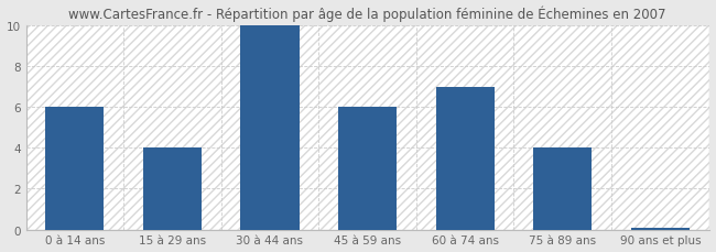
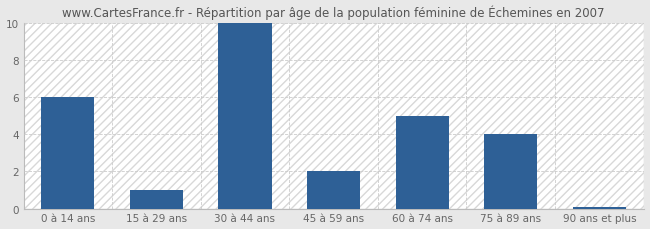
15 à 29 ans: 4.0 -> 1.0
45 à 59 ans: 6.0 -> 2.0
60 à 74 ans: 7.0 -> 5.0
